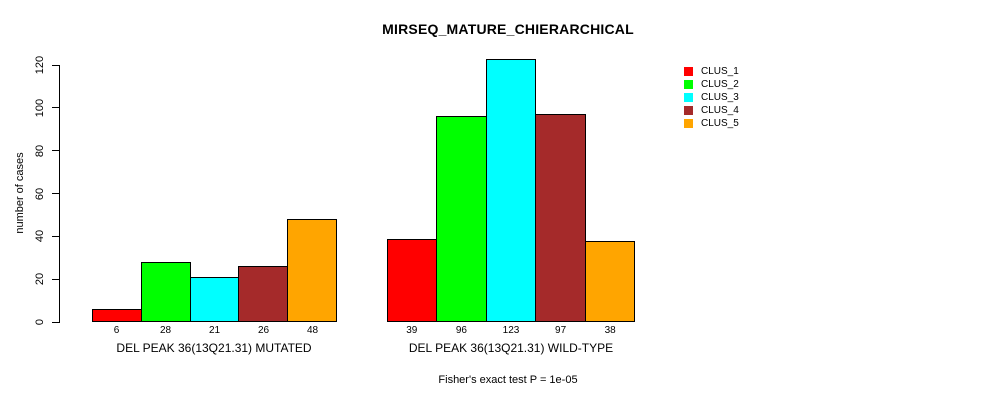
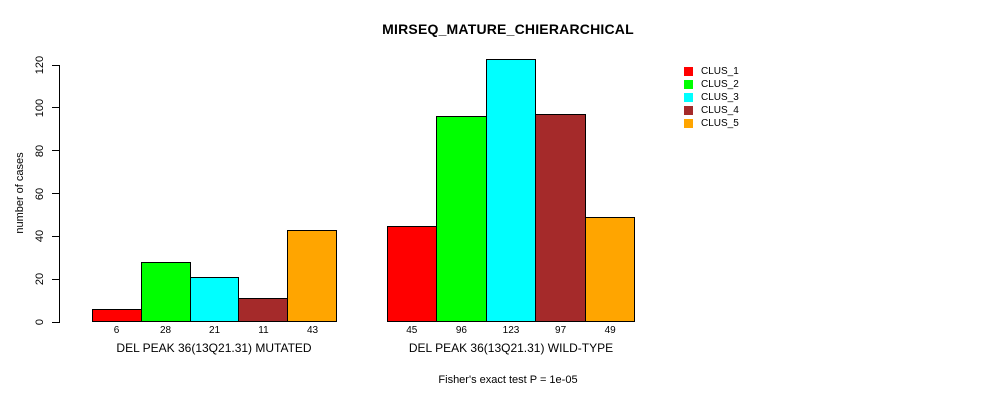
CLUS_4/DEL PEAK 36(13Q21.31) MUTATED: 26 -> 11
CLUS_5/DEL PEAK 36(13Q21.31) MUTATED: 48 -> 43
CLUS_1/DEL PEAK 36(13Q21.31) WILD-TYPE: 39 -> 45
CLUS_5/DEL PEAK 36(13Q21.31) WILD-TYPE: 38 -> 49
